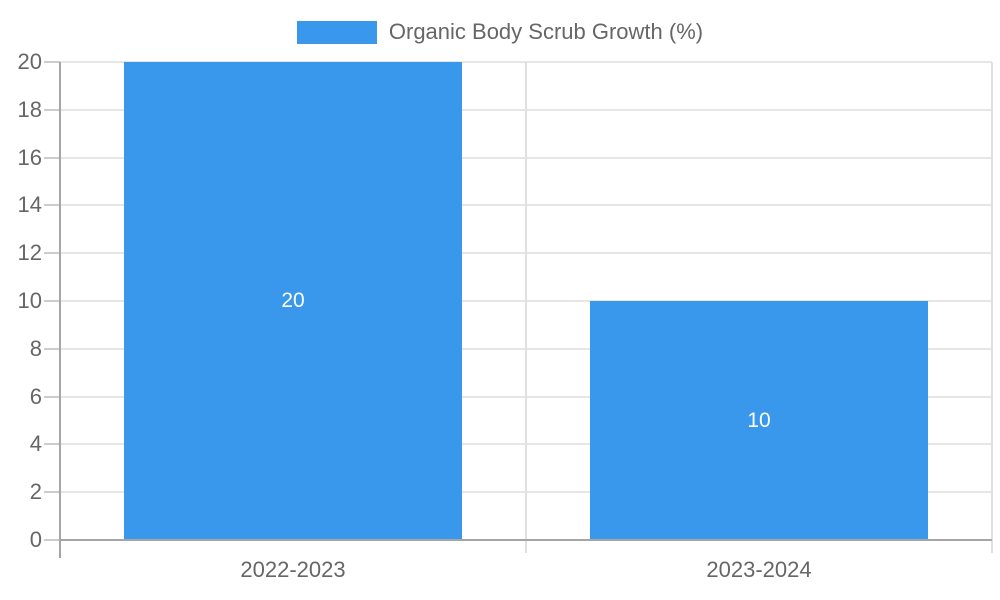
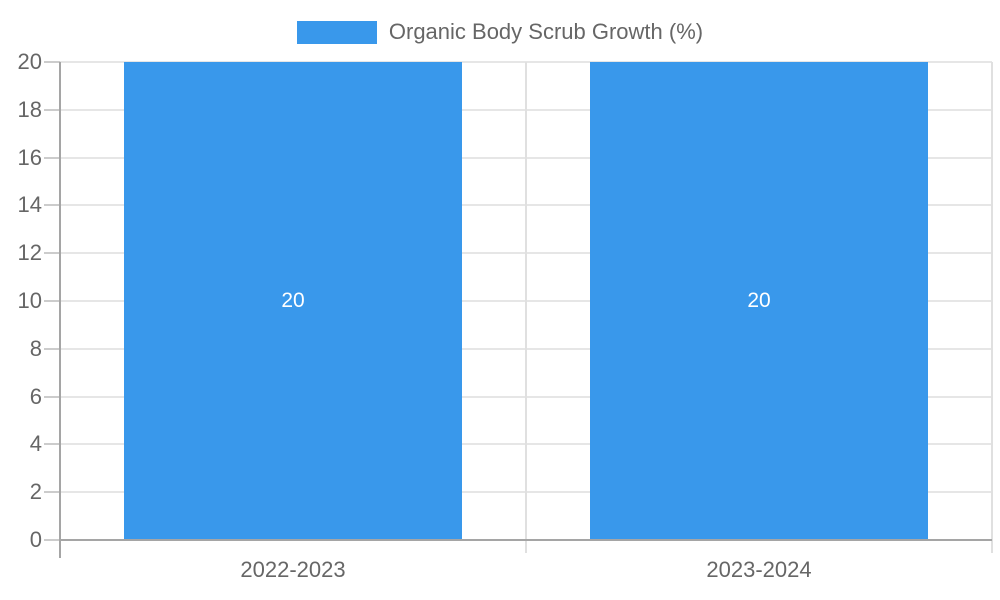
2023-2024: 10 -> 20
